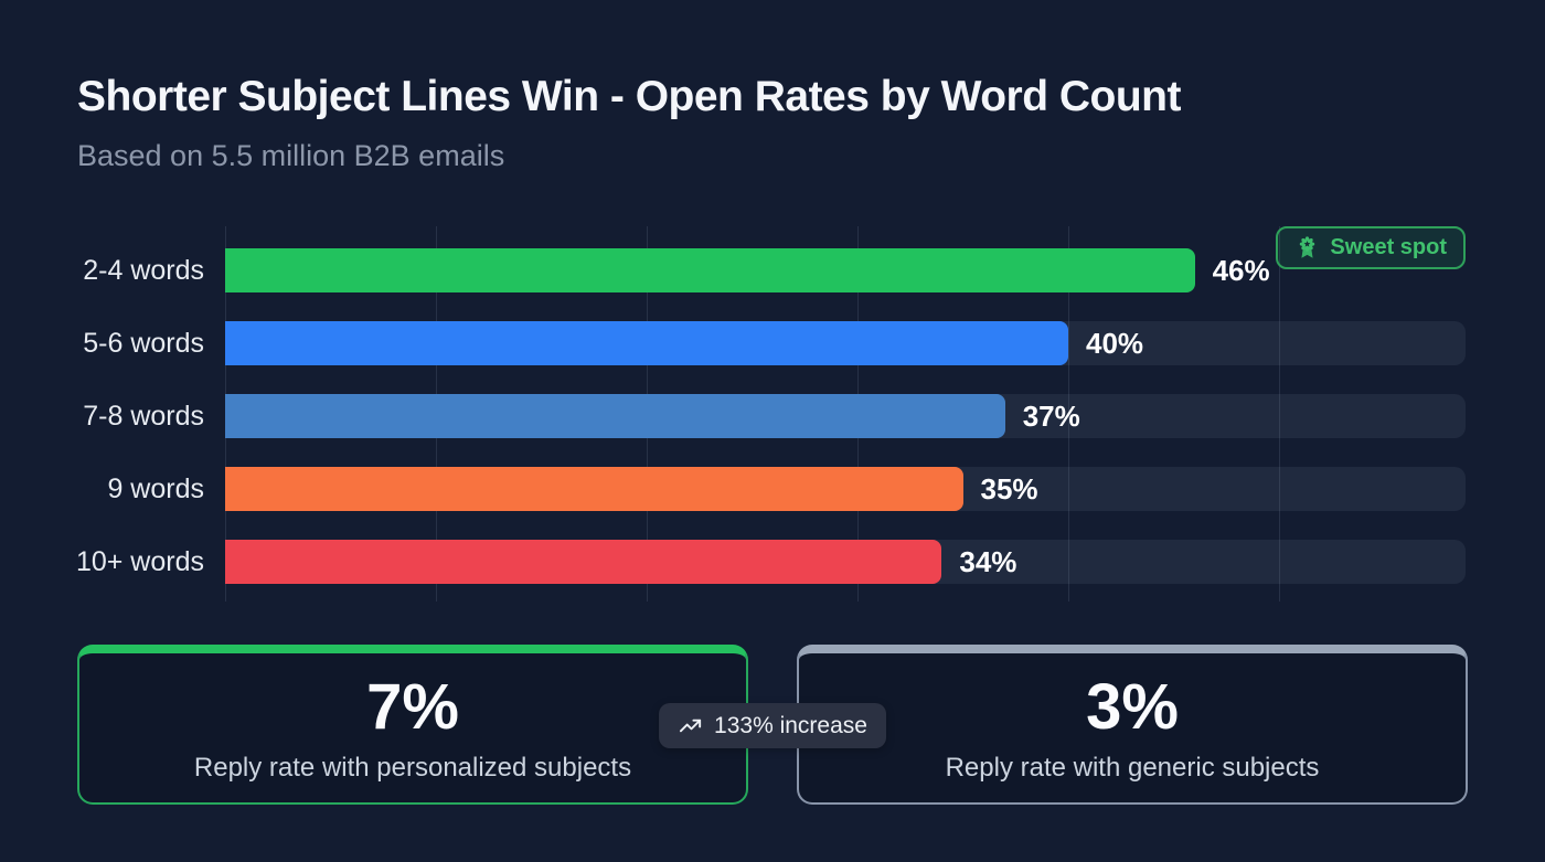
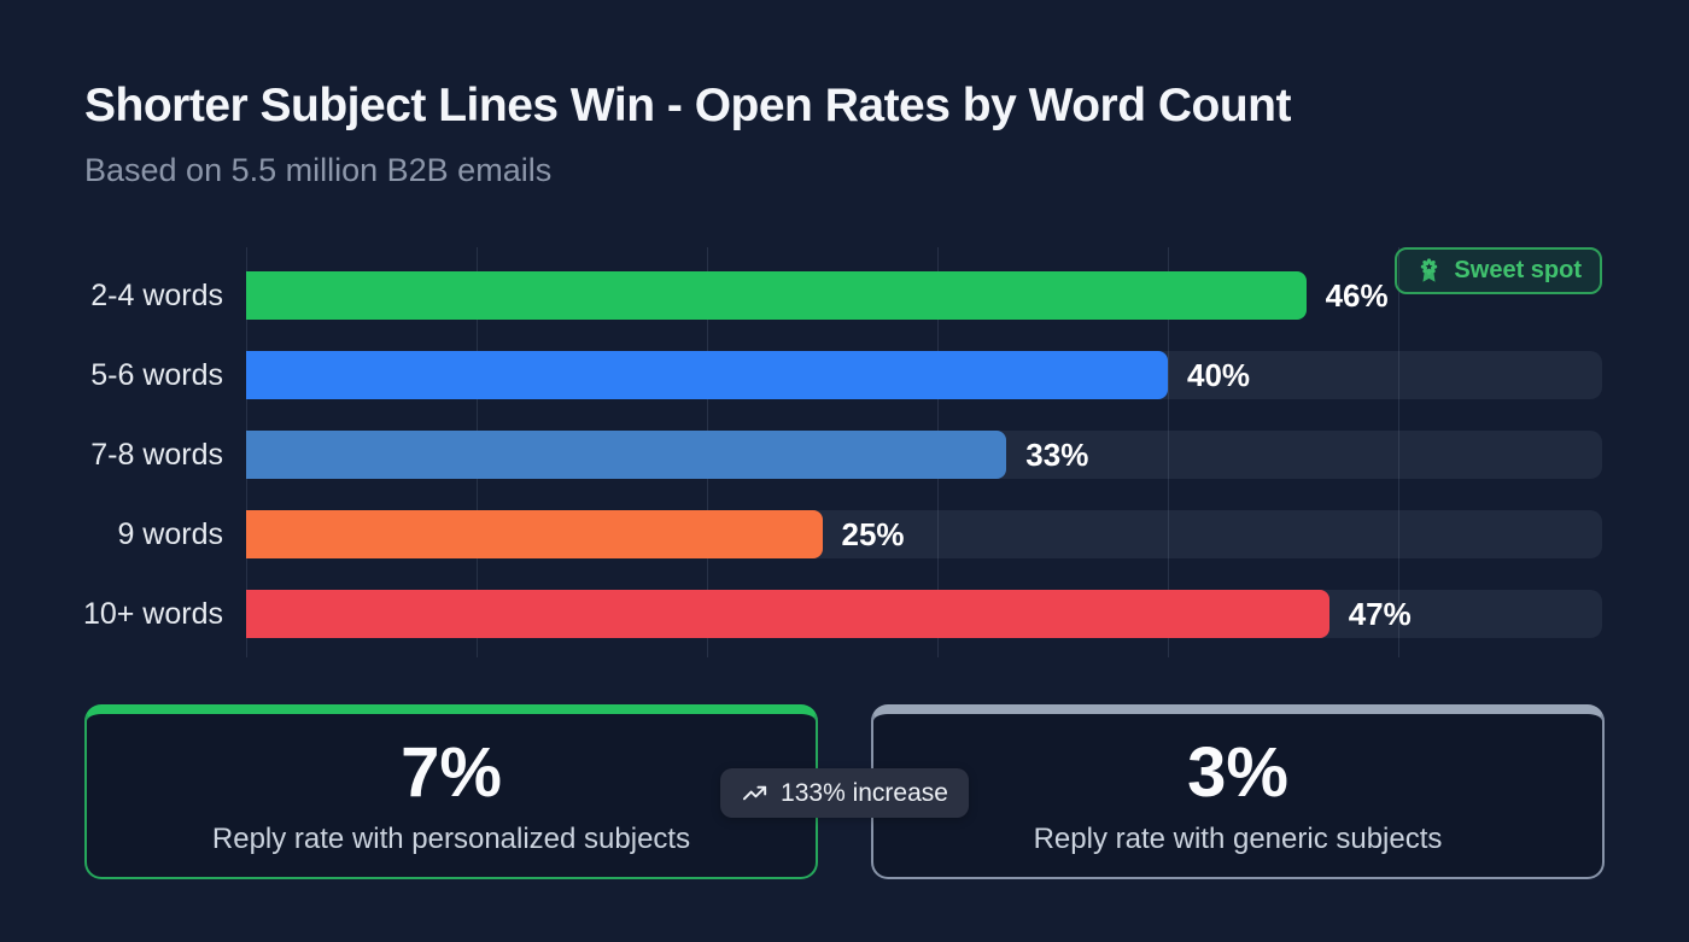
7-8 words: 37% -> 33%
9 words: 35% -> 25%
10+ words: 34% -> 47%
